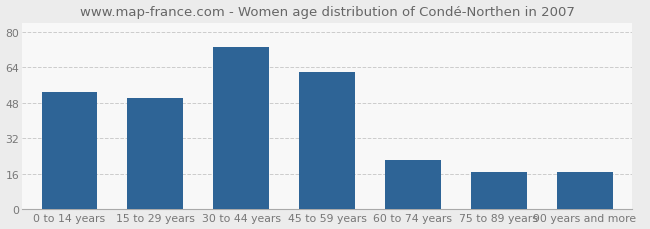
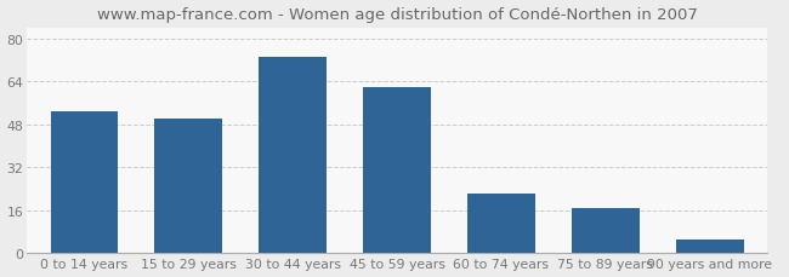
90 years and more: 17 -> 5
